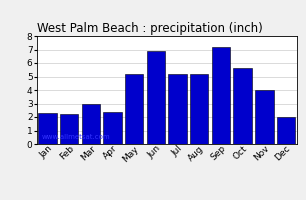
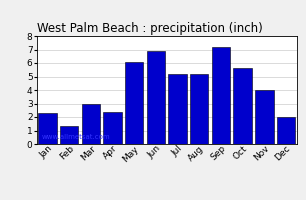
Feb: 2.2 -> 1.3
May: 5.2 -> 6.1
